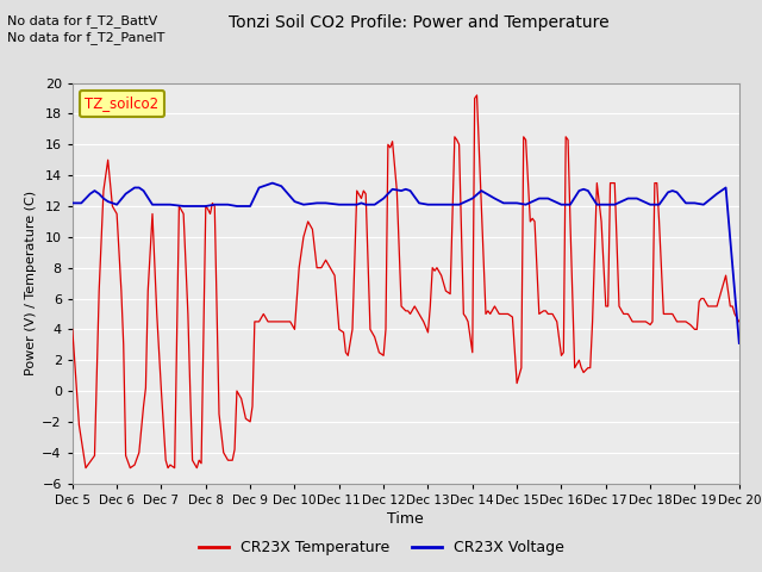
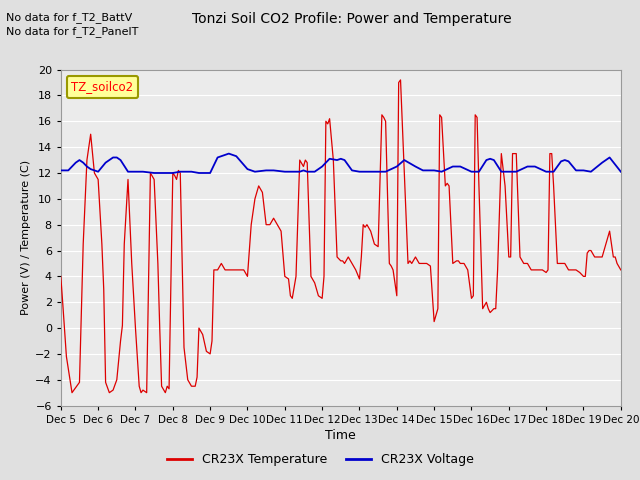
CR23X Voltage/Dec 20: 3.1 -> 12.1
